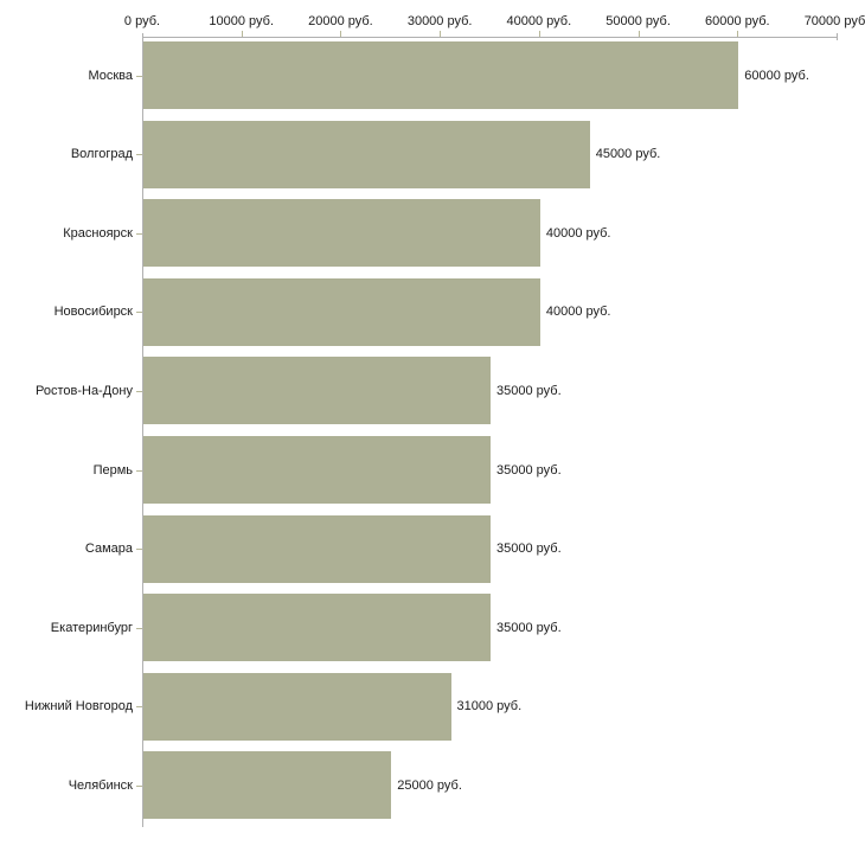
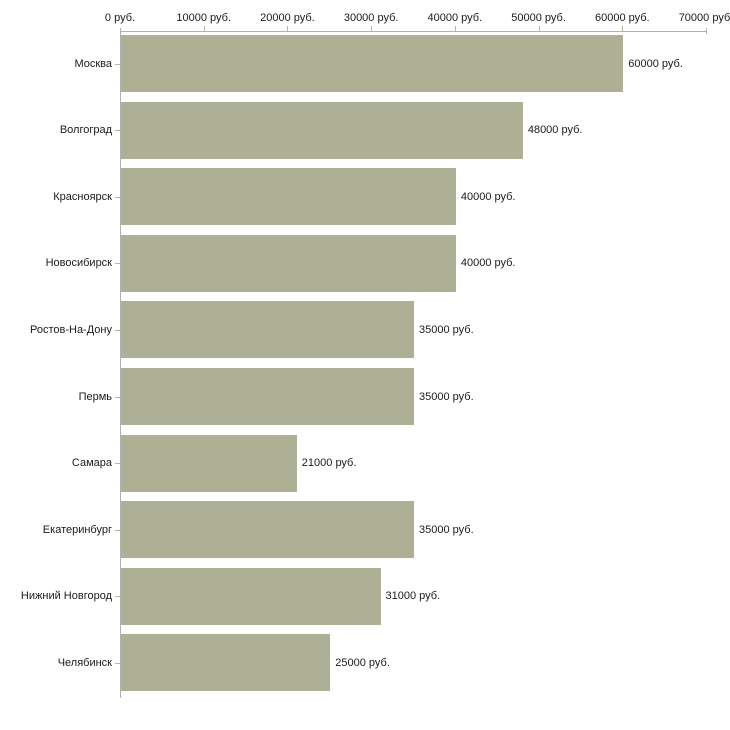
Волгоград: 45000 -> 48000
Самара: 35000 -> 21000
